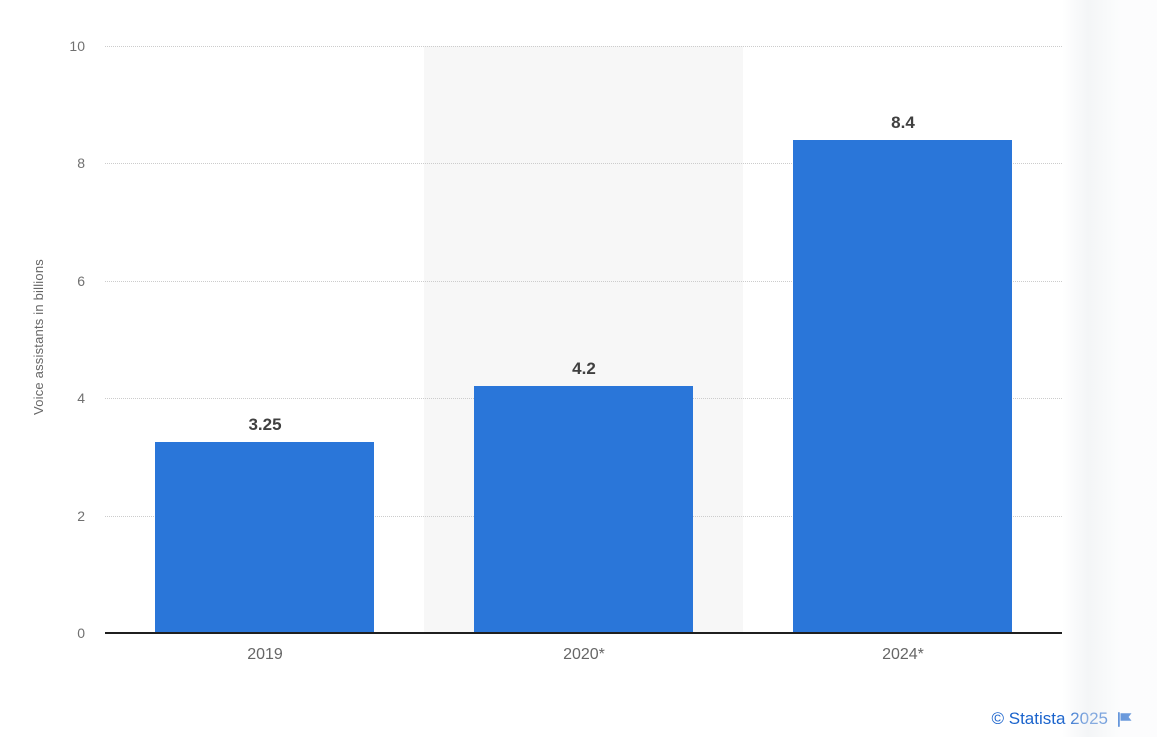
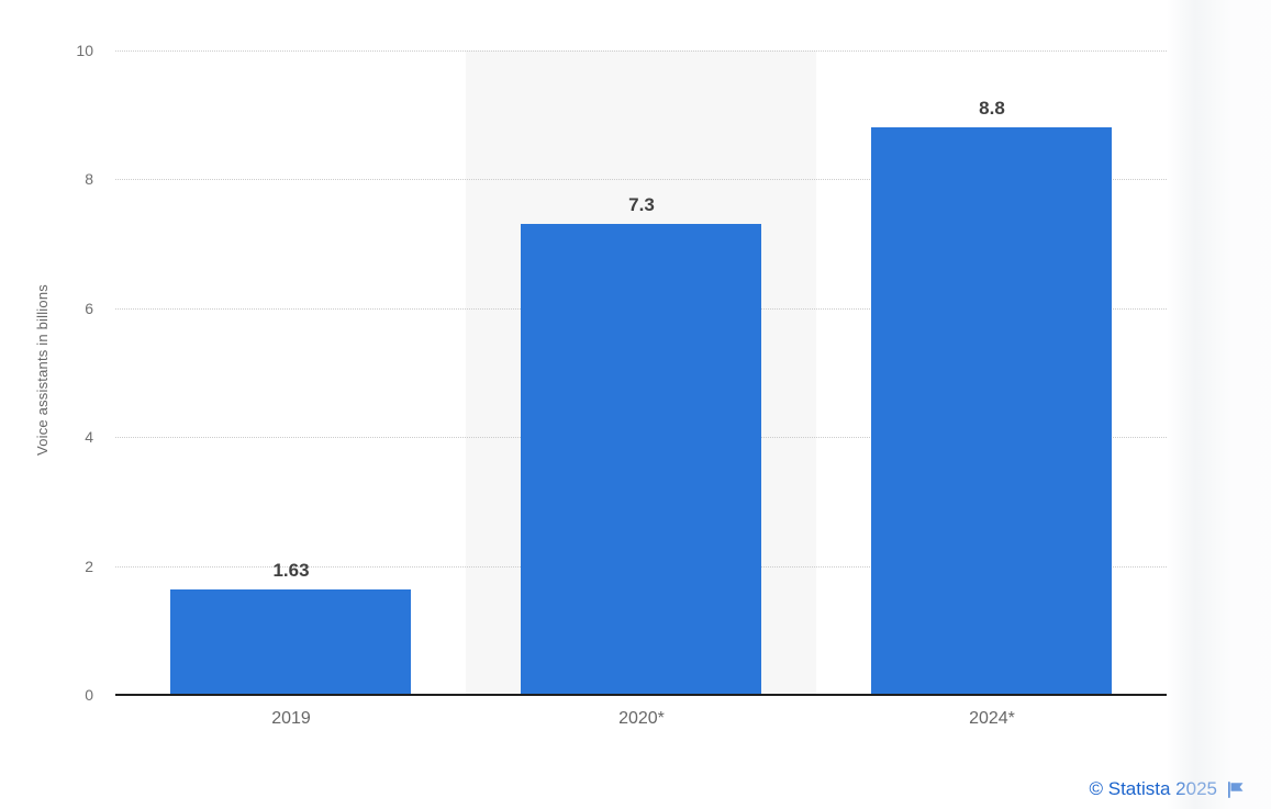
2019: 3.25 -> 1.63
2020*: 4.2 -> 7.3
2024*: 8.4 -> 8.8
